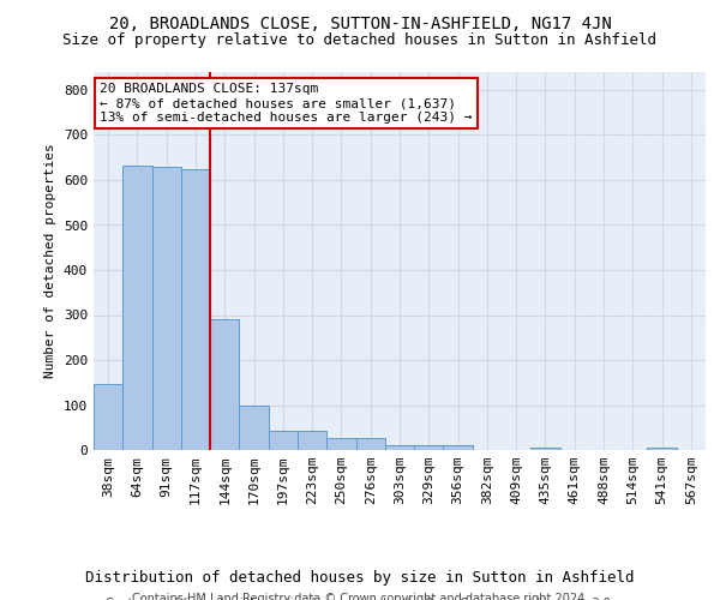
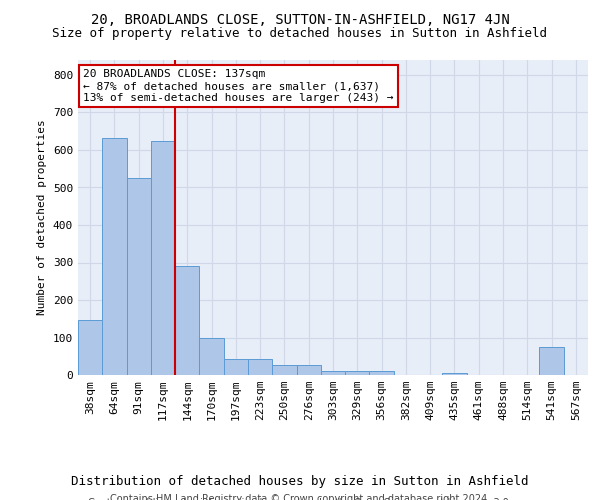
91sqm: 629 -> 525
541sqm: 5 -> 75
